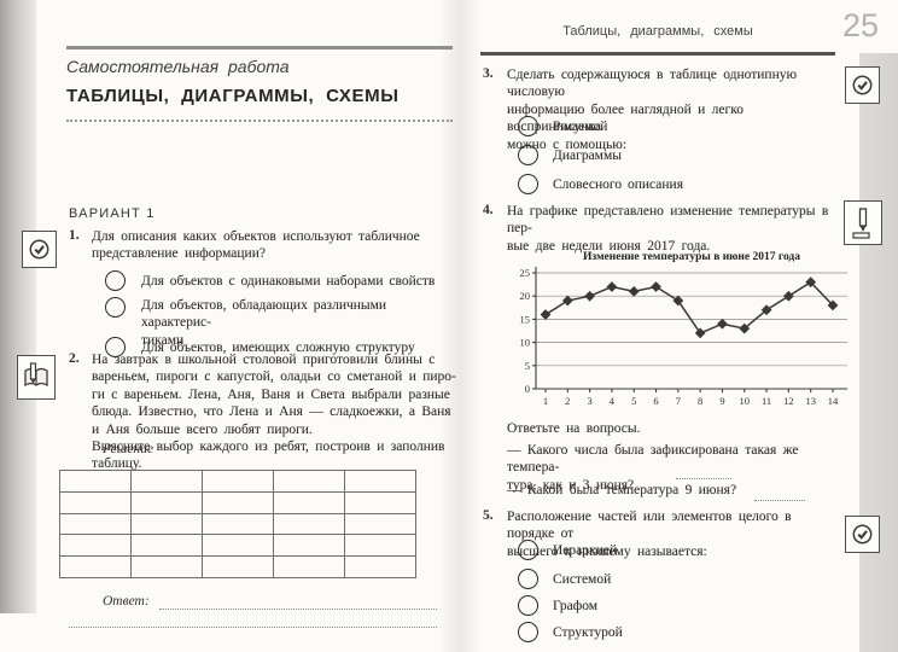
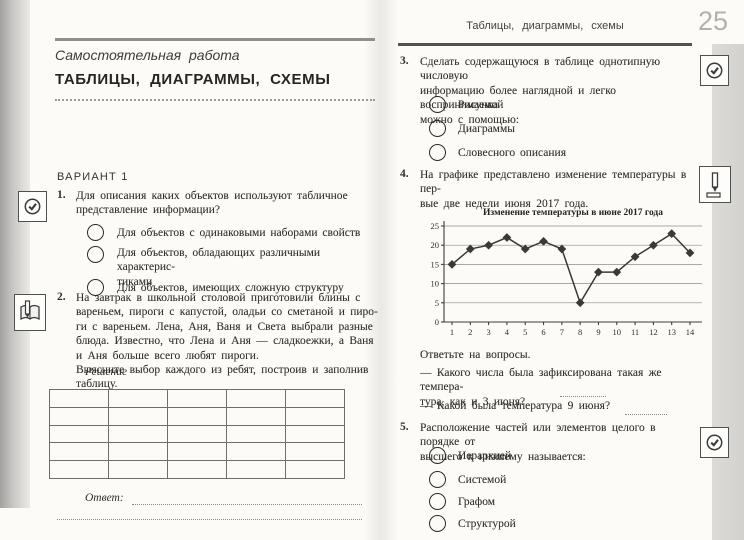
1: 16 -> 15
5: 21 -> 19
6: 22 -> 21
8: 12 -> 5
9: 14 -> 13
